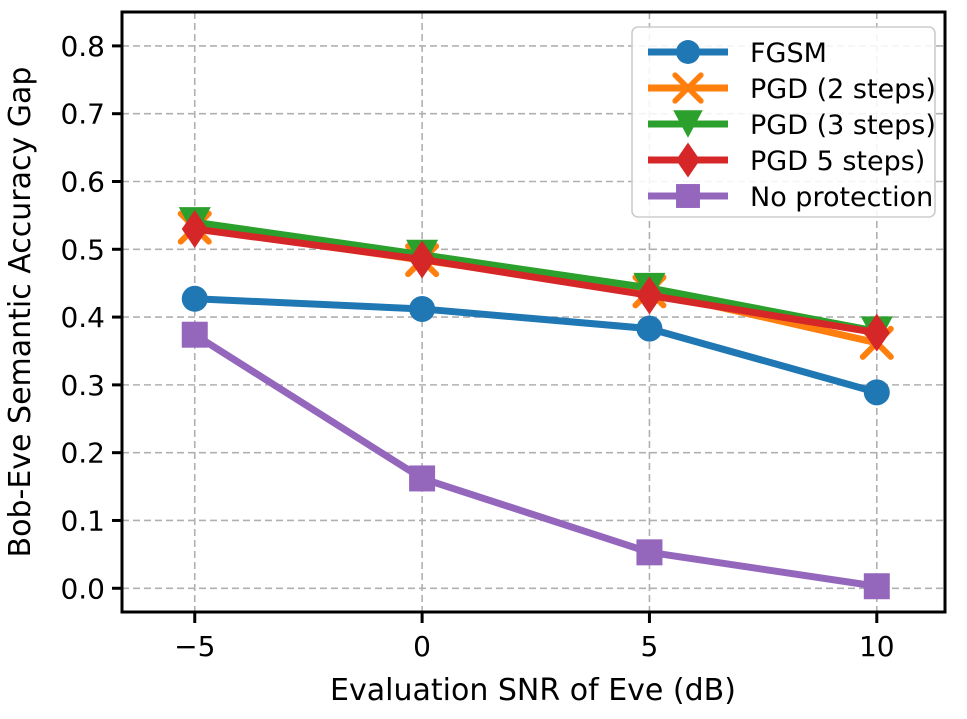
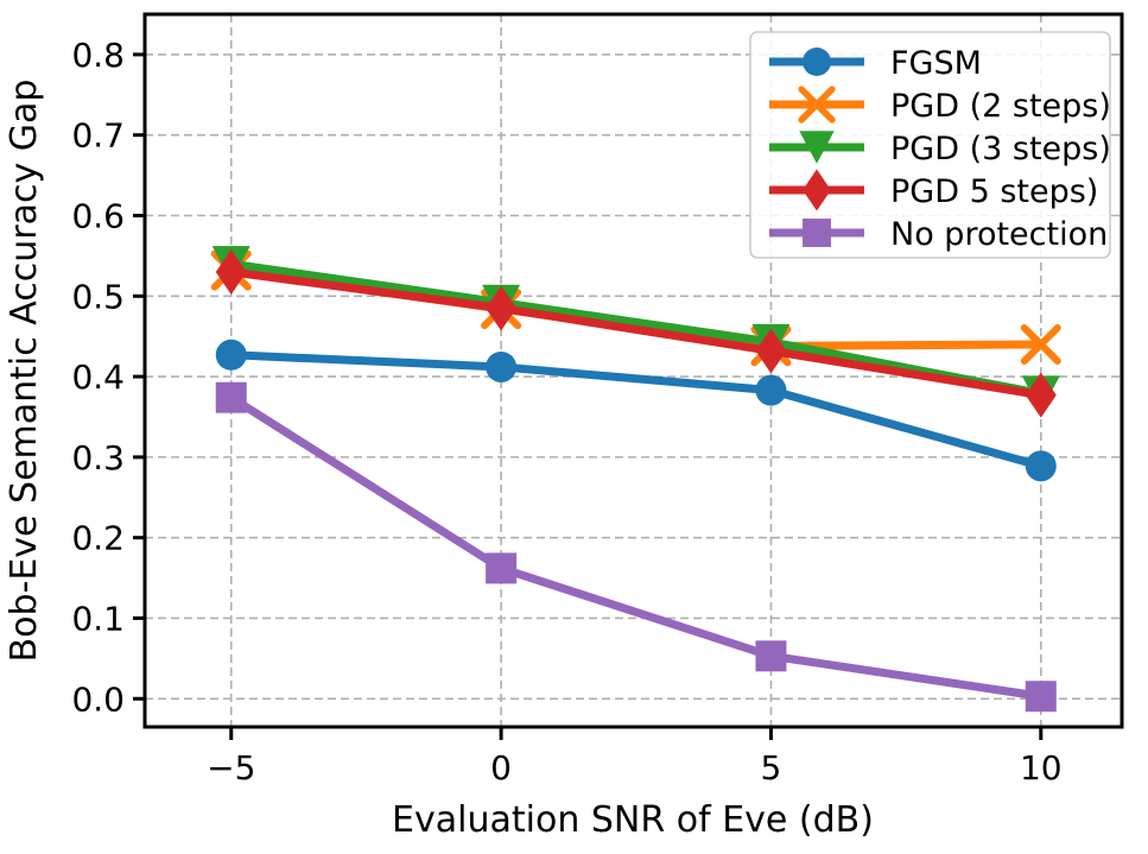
PGD (2 steps)/10: 0.36 -> 0.44
